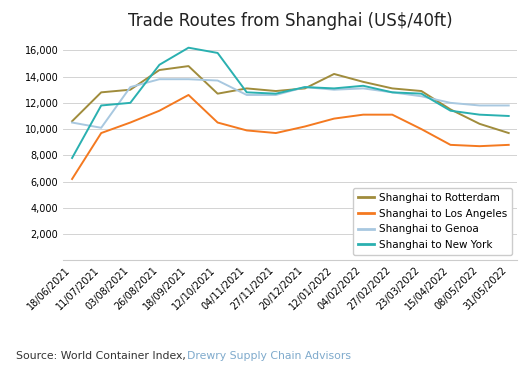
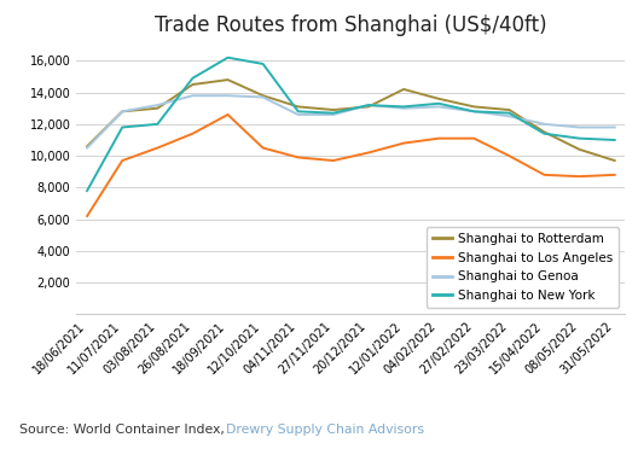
Shanghai to Genoa/11/07/2021: 10,100 -> 12,800
Shanghai to Rotterdam/12/10/2021: 12,700 -> 13,800
